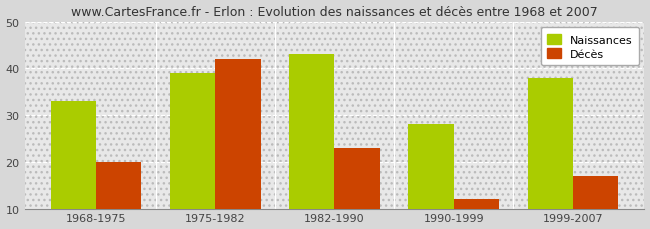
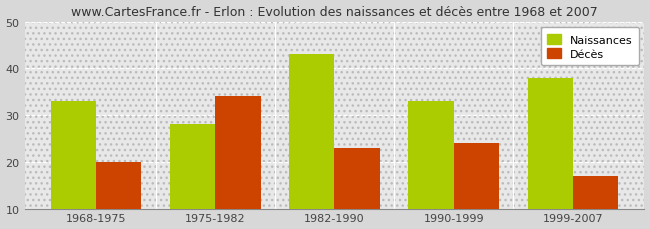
Naissances/1975-1982: 39 -> 28
Décès/1975-1982: 42 -> 34
Naissances/1990-1999: 28 -> 33
Décès/1990-1999: 12 -> 24
